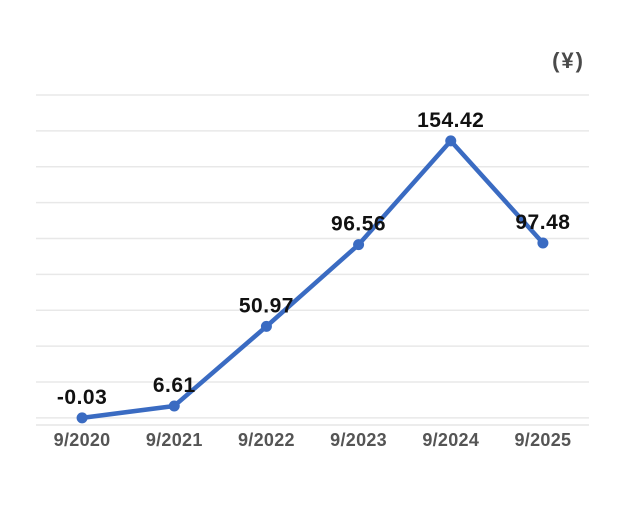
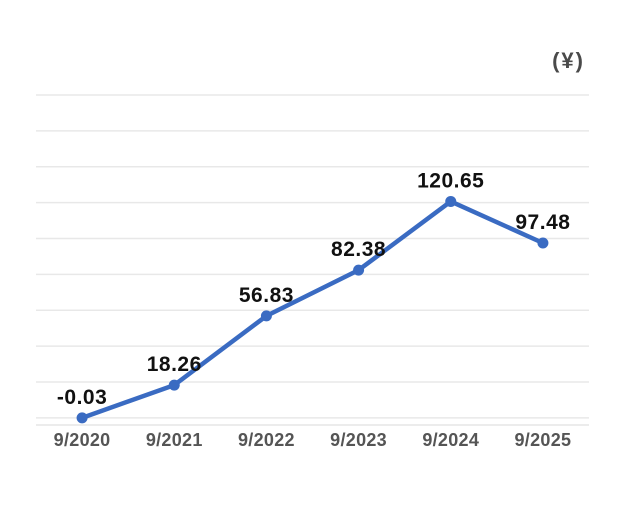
9/2021: 6.61 -> 18.26
9/2022: 50.97 -> 56.83
9/2023: 96.56 -> 82.38
9/2024: 154.42 -> 120.65
